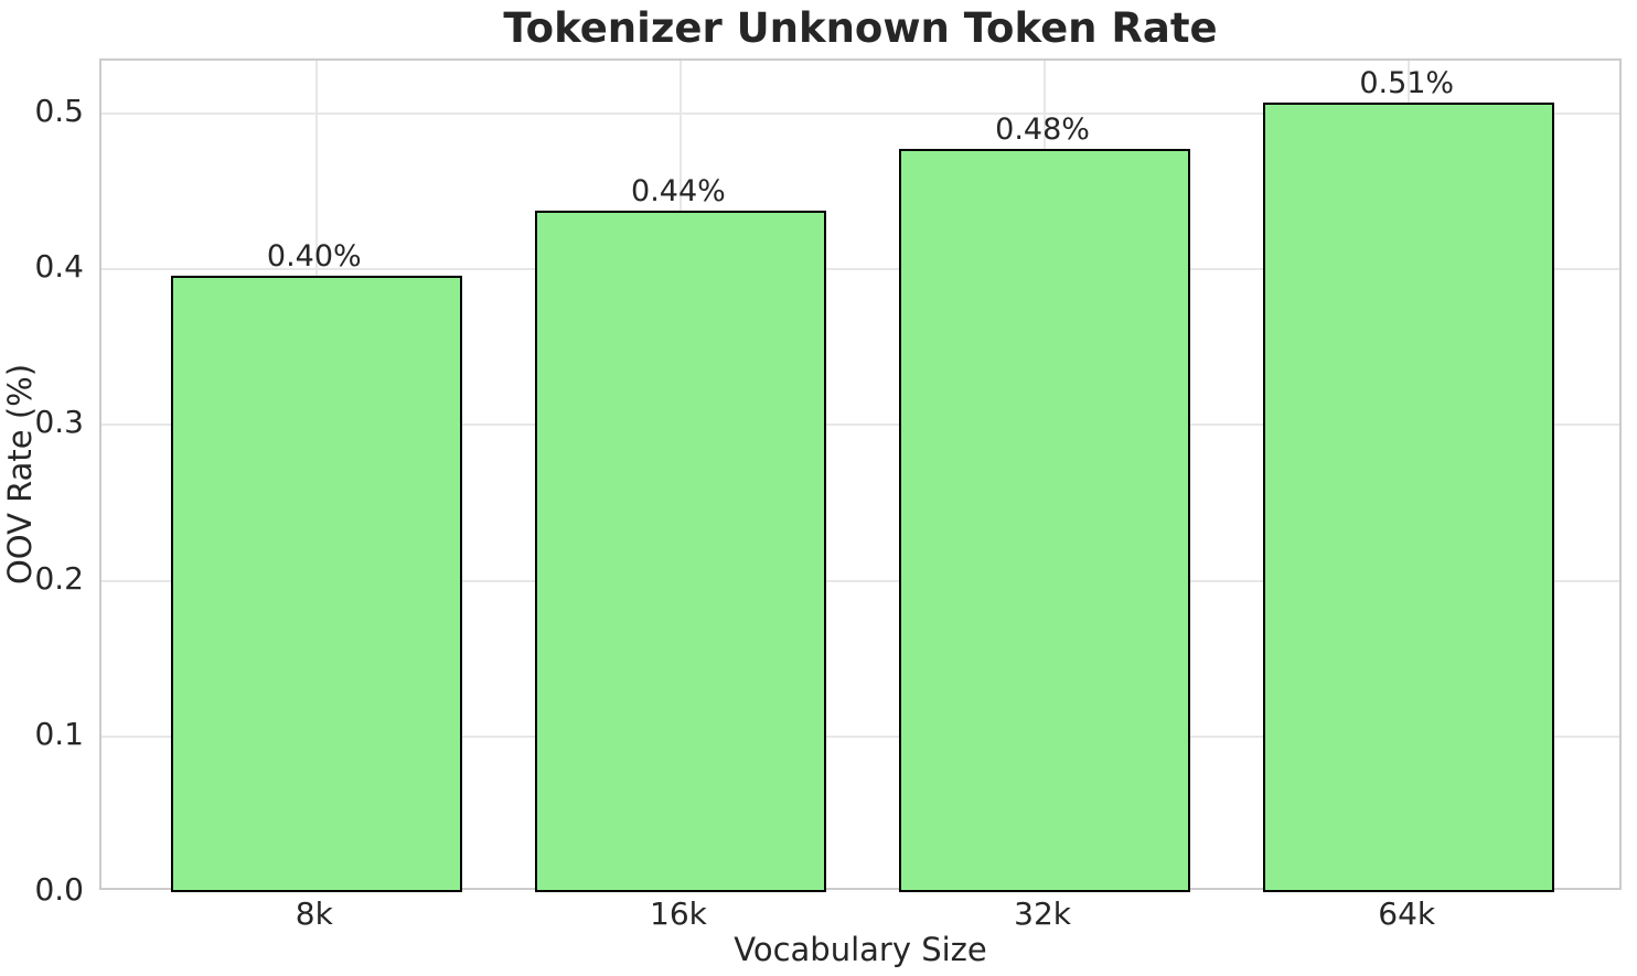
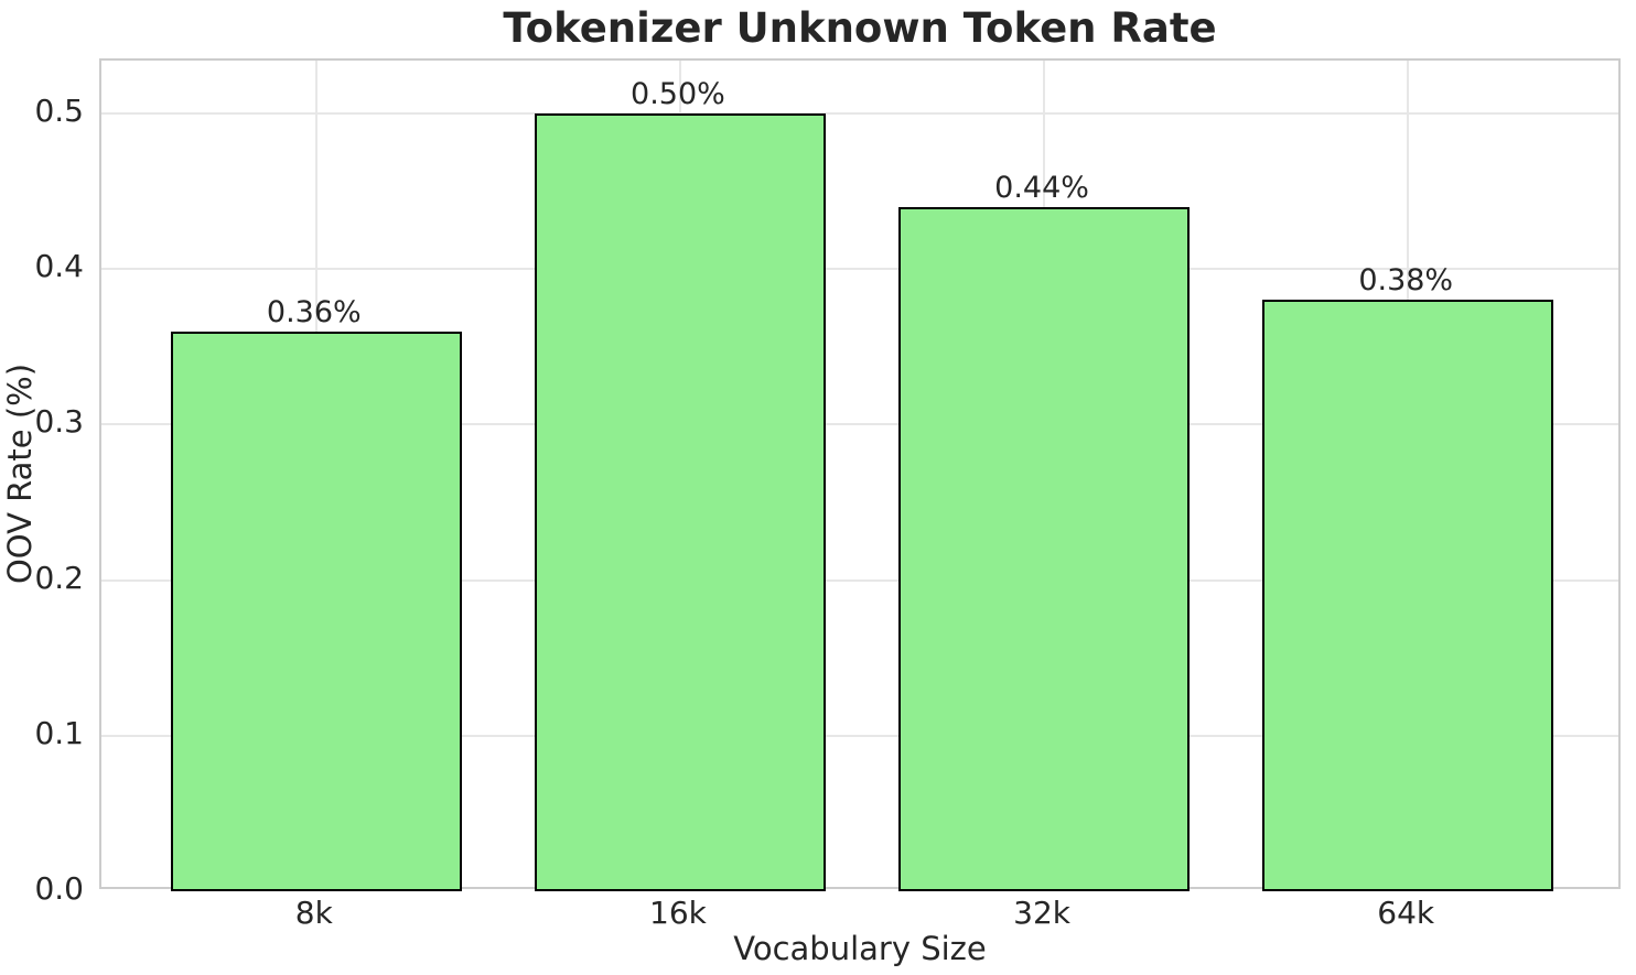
8k: 0.40% -> 0.36%
16k: 0.44% -> 0.50%
32k: 0.48% -> 0.44%
64k: 0.51% -> 0.38%
